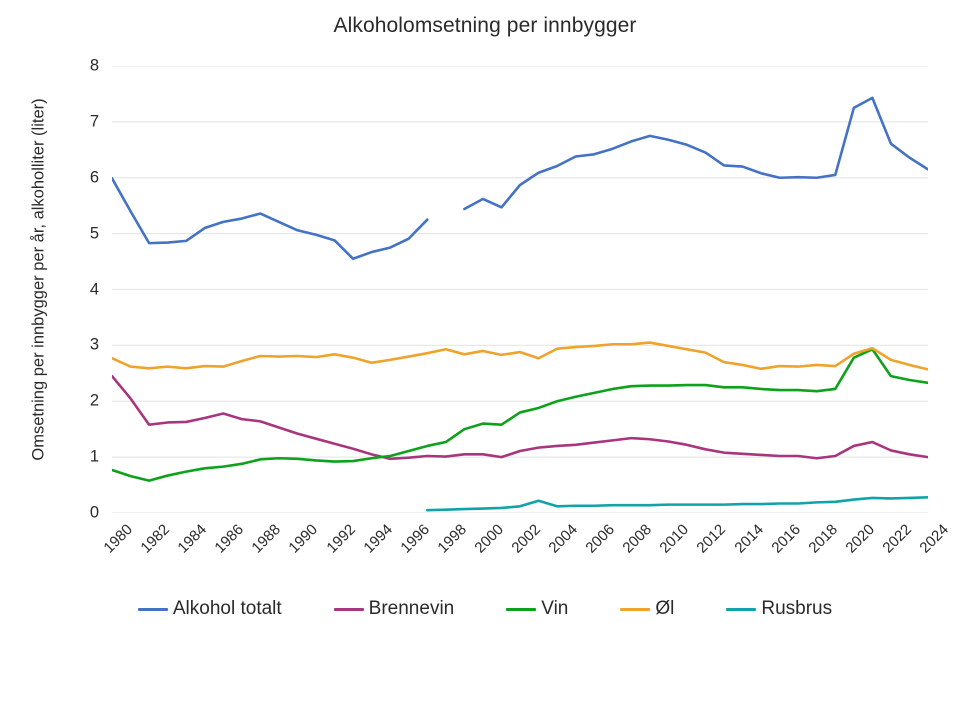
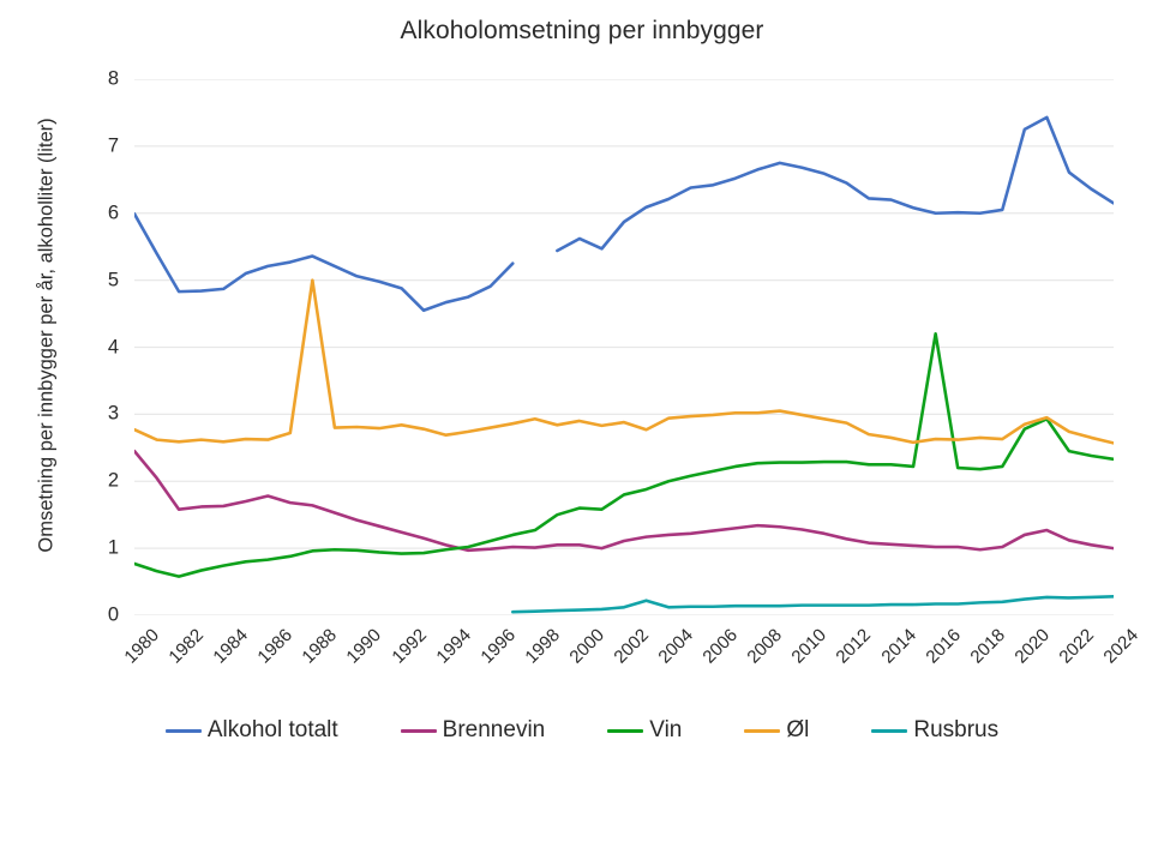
Øl/1988: 2.8 -> 5.0
Vin/2016: 2.2 -> 4.2
